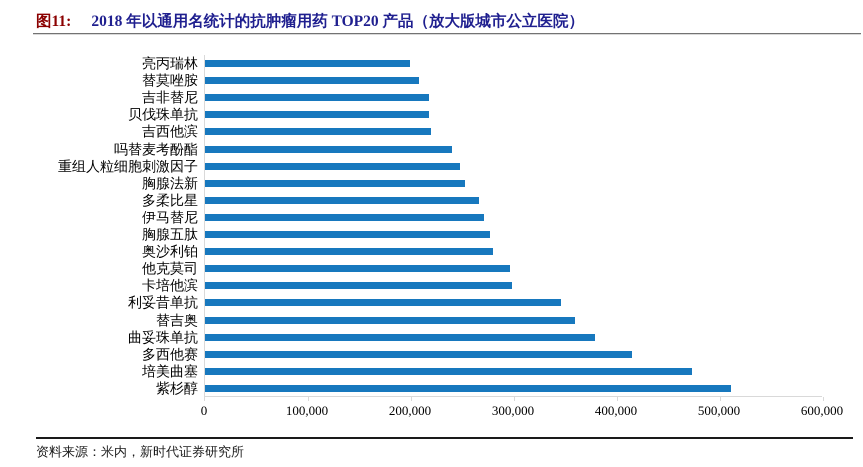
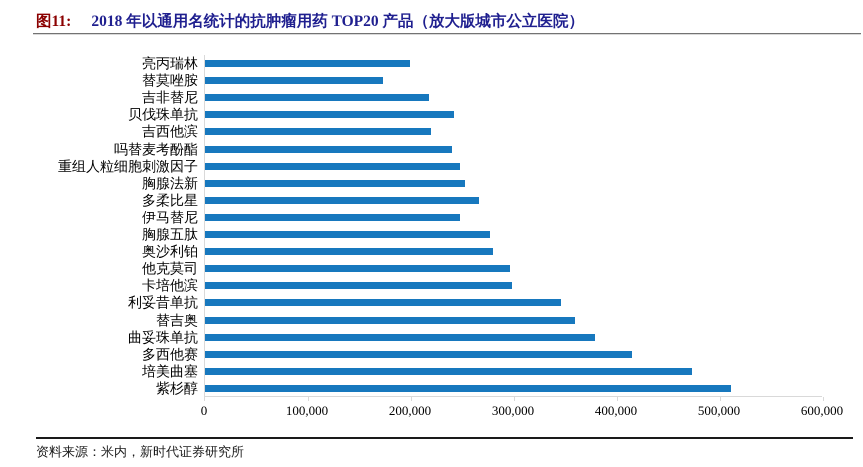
替莫唑胺: 208000 -> 173000
贝伐珠单抗: 217000 -> 242000
伊马替尼: 271000 -> 248000
